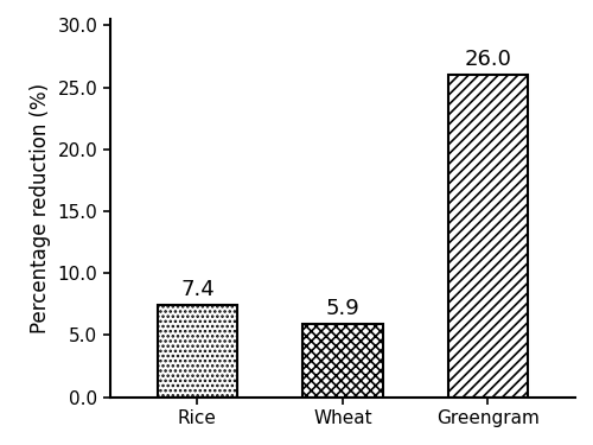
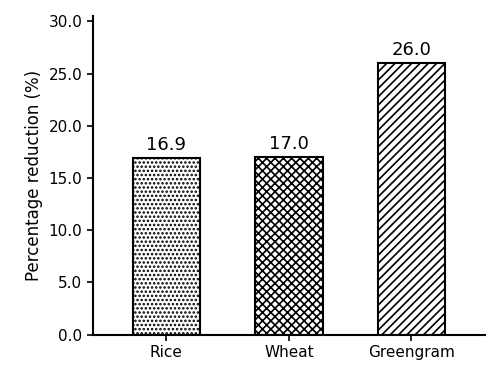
Rice: 7.4 -> 16.9
Wheat: 5.9 -> 17.0
